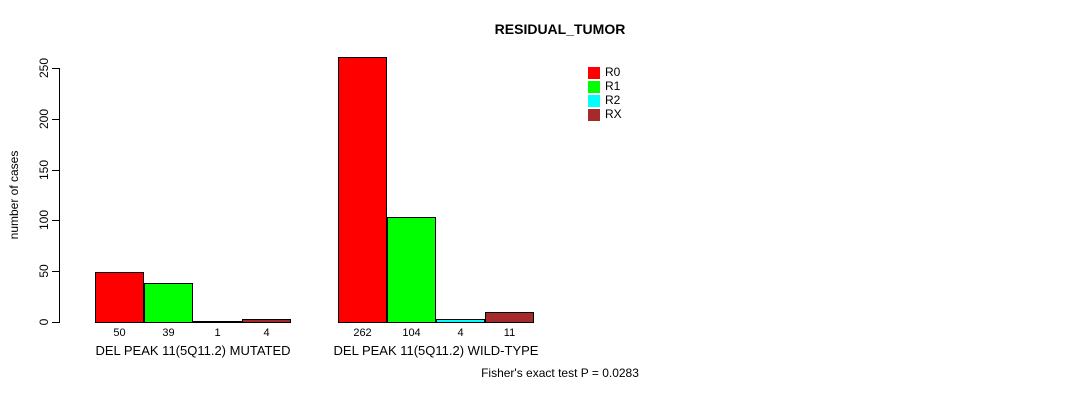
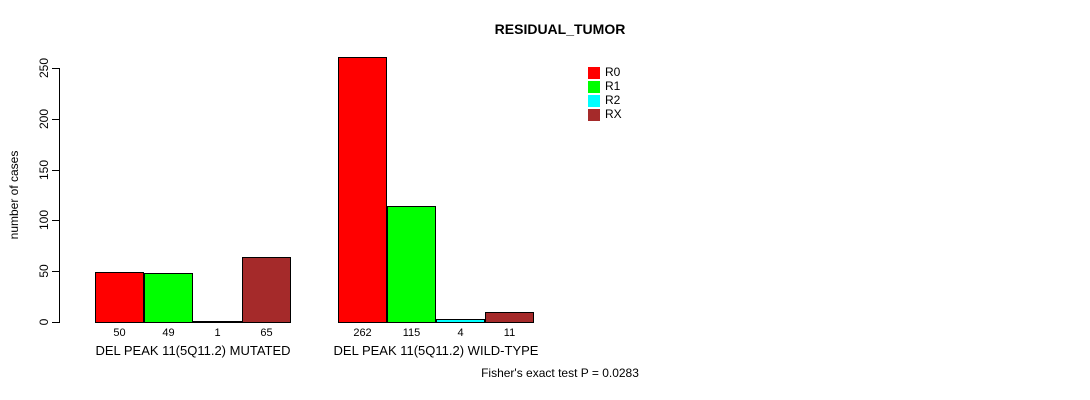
R1/DEL PEAK 11(5Q11.2) MUTATED: 39 -> 49
RX/DEL PEAK 11(5Q11.2) MUTATED: 4 -> 65
R1/DEL PEAK 11(5Q11.2) WILD-TYPE: 104 -> 115
